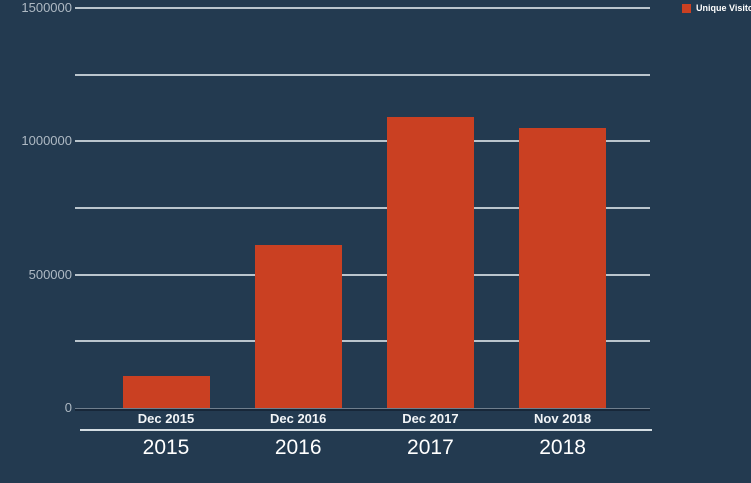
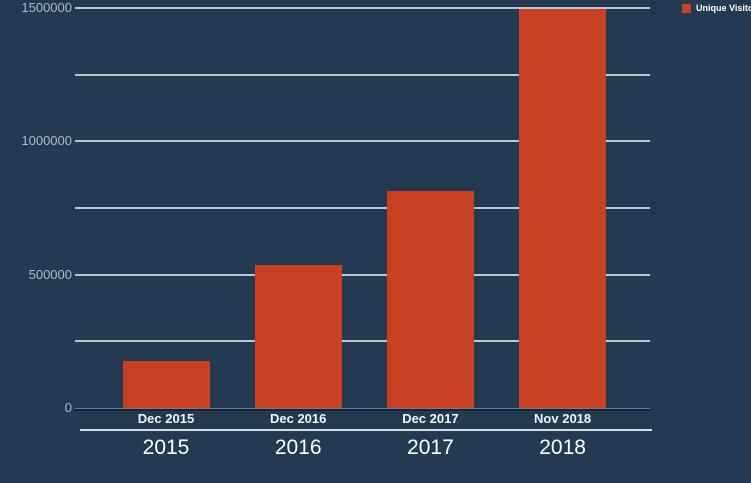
Dec 2015: 120000 -> 180000
Dec 2016: 610000 -> 540000
Dec 2017: 1090000 -> 820000
Nov 2018: 1050000 -> 1500000
